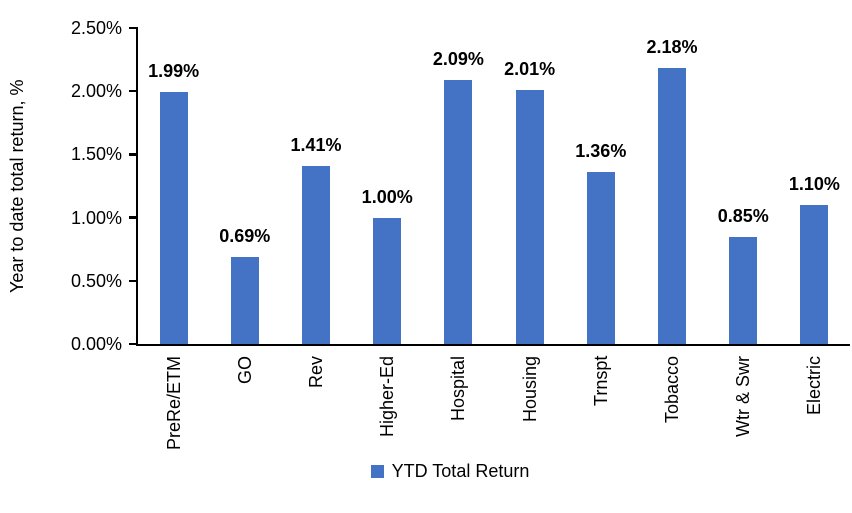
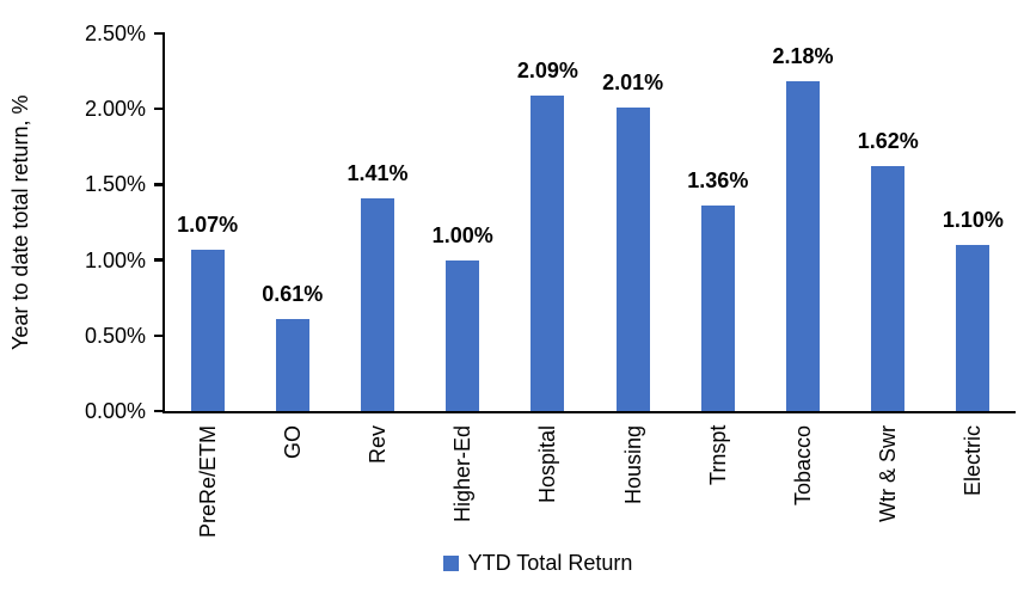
PreRe/ETM: 1.99% -> 1.07%
GO: 0.69% -> 0.61%
Wtr & Swr: 0.85% -> 1.62%
